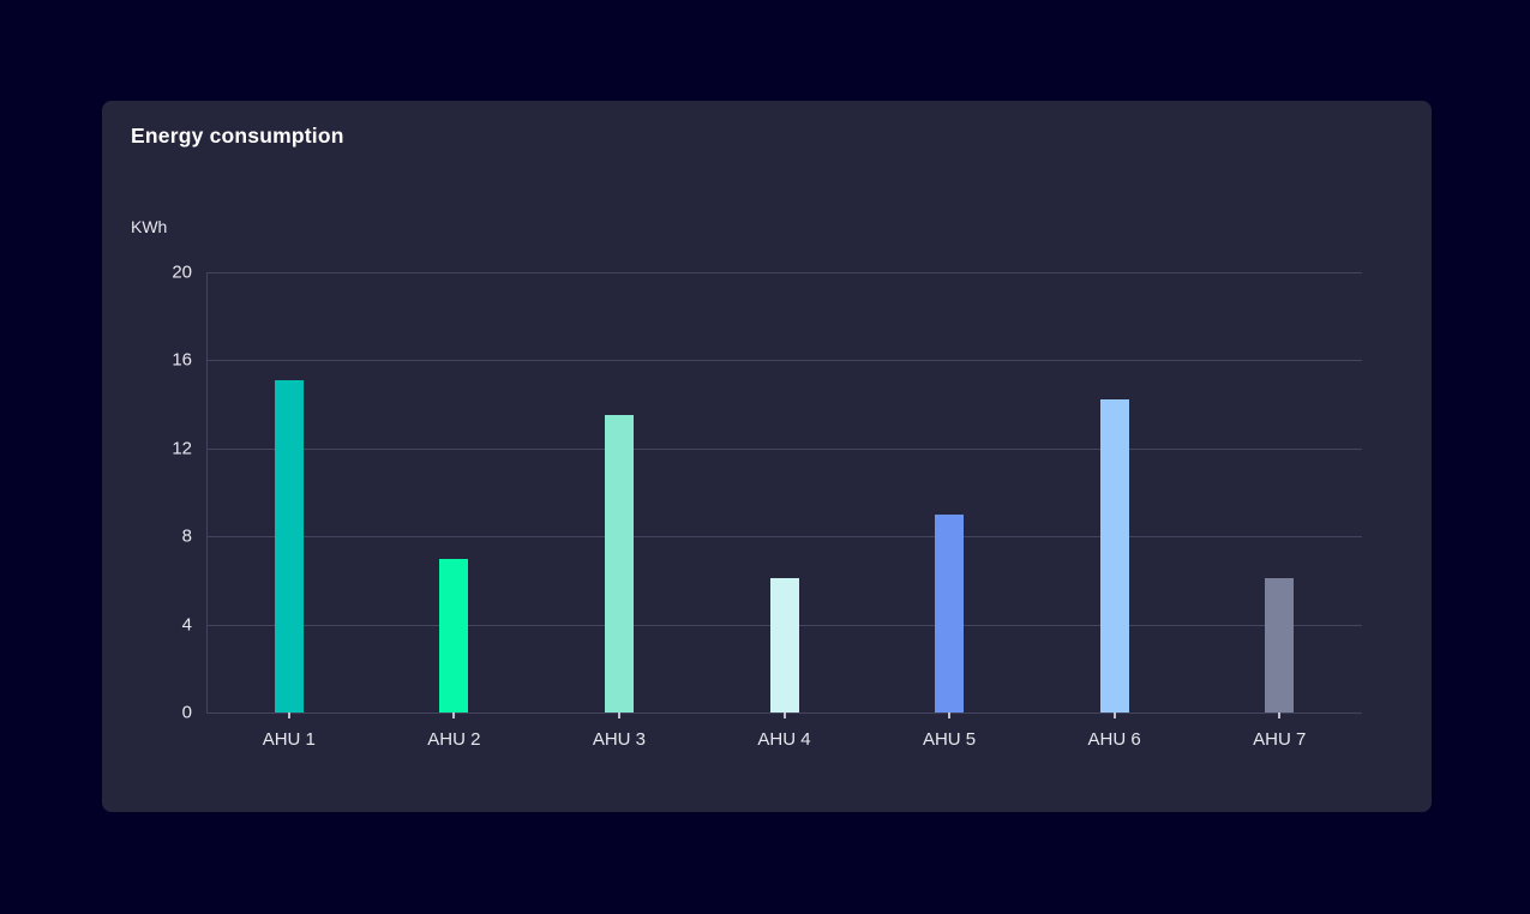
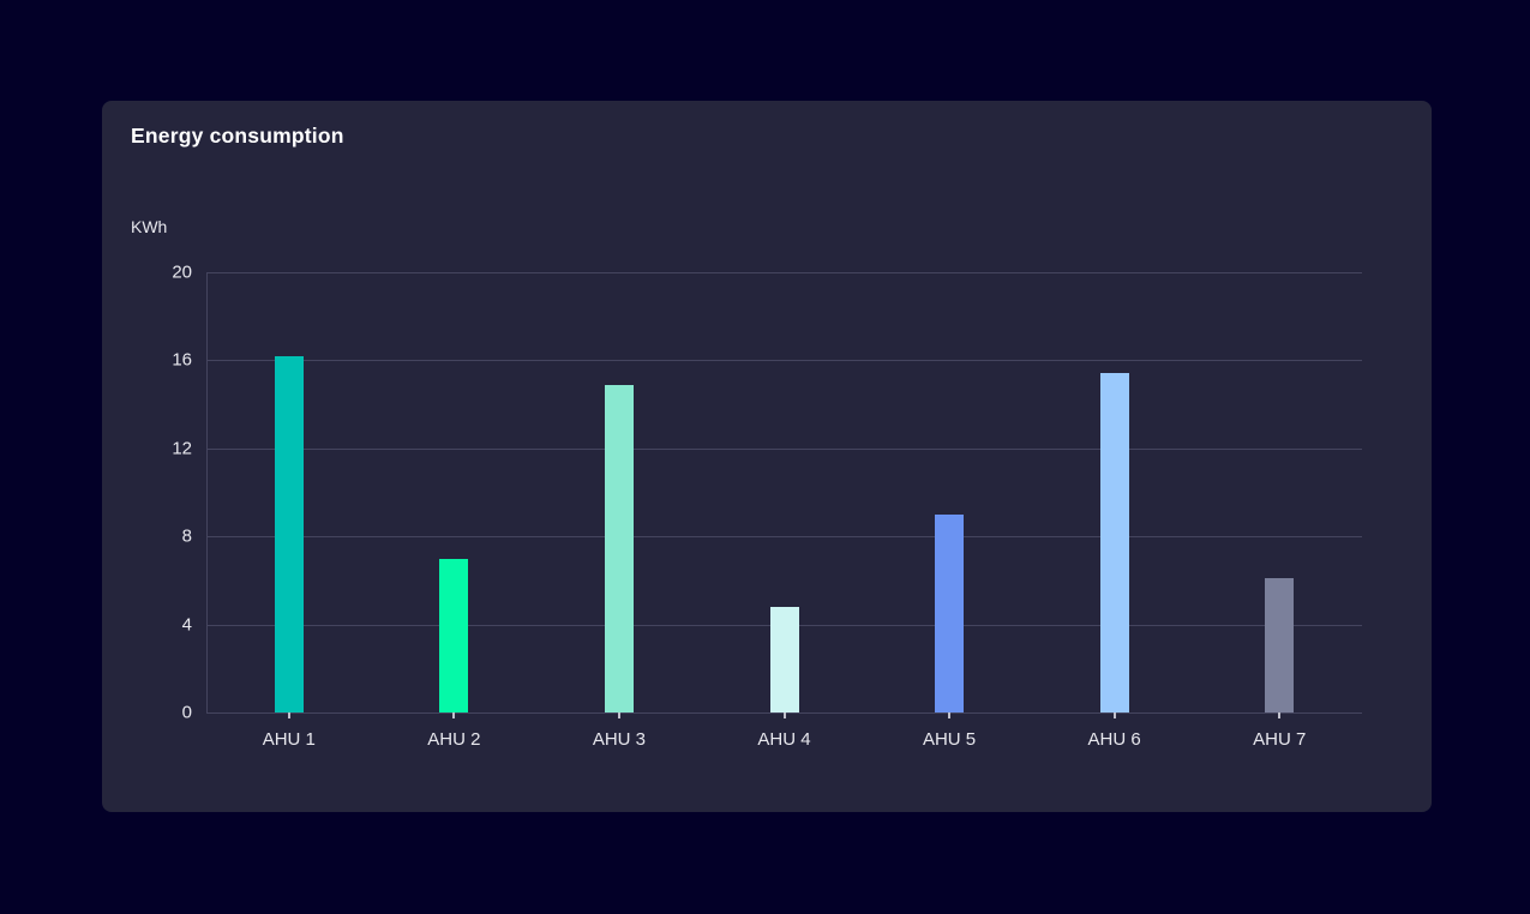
AHU 1: 15.1 -> 16.2
AHU 3: 13.5 -> 14.9
AHU 4: 6.1 -> 4.8
AHU 6: 14.2 -> 15.4
